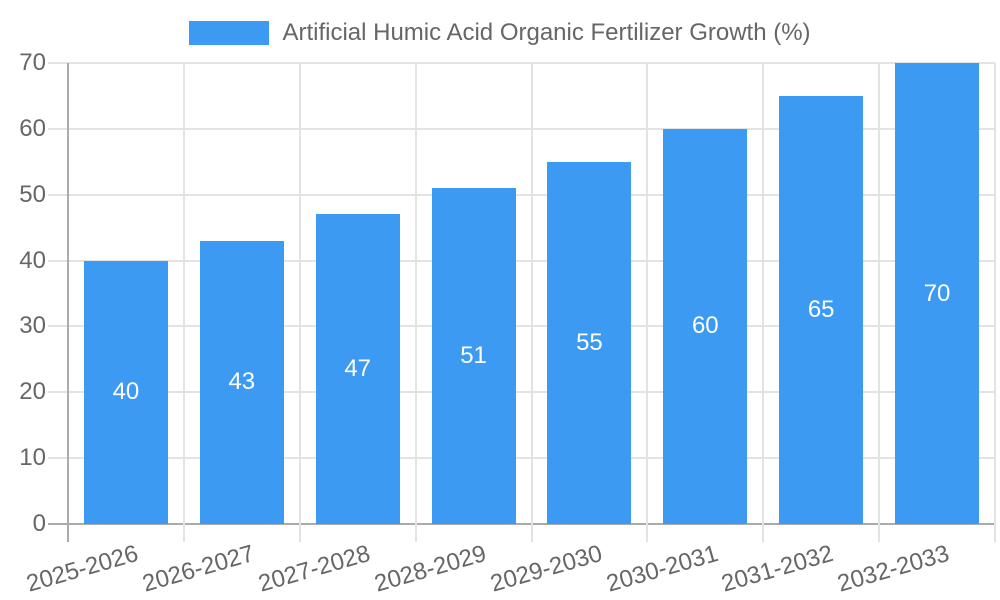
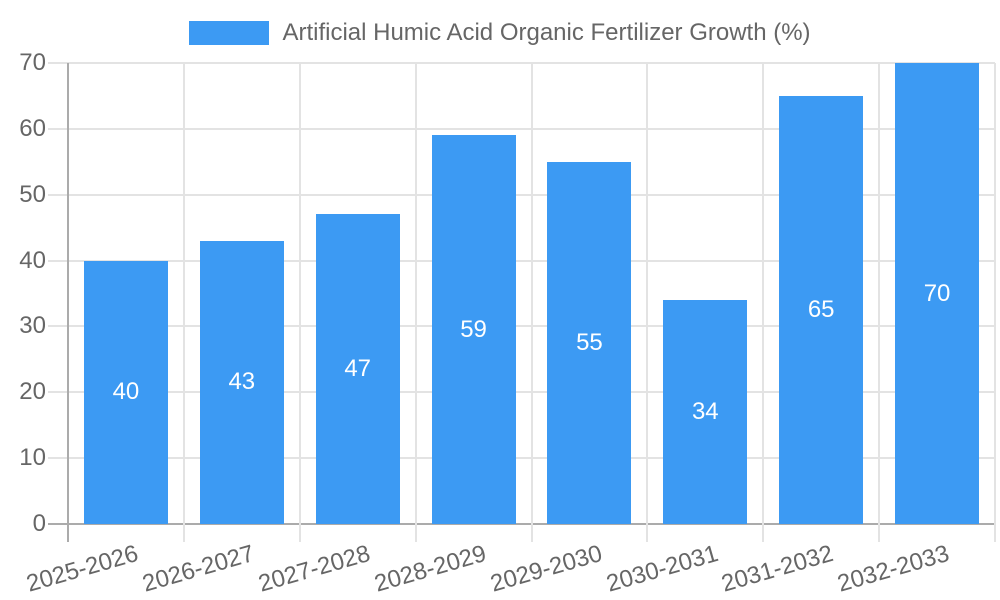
2028-2029: 51 -> 59
2030-2031: 60 -> 34
